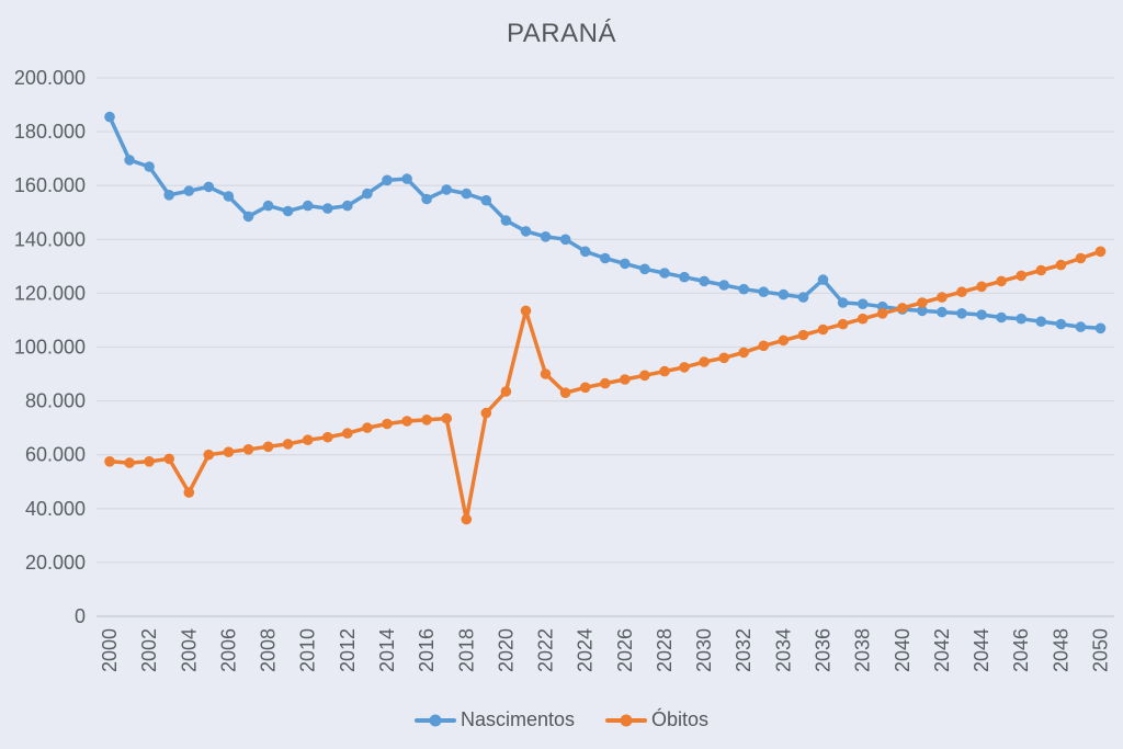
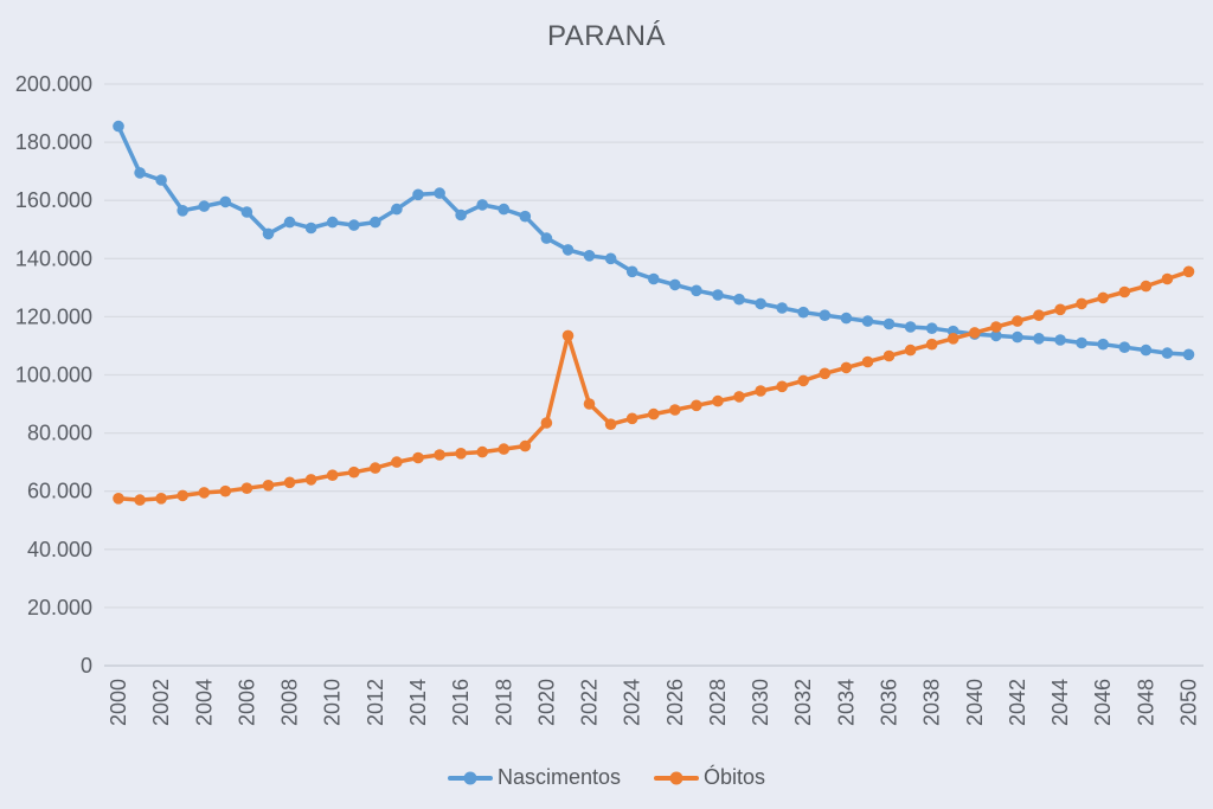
Óbitos/2004: 46000 -> 60000
Óbitos/2018: 36000 -> 74000
Nascimentos/2036: 125000 -> 118000
